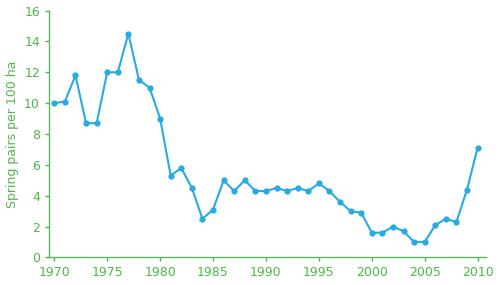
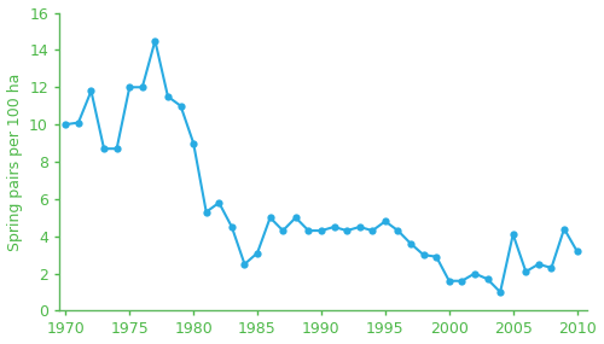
2005: 1.0 -> 4.1
2010: 7.1 -> 3.2
